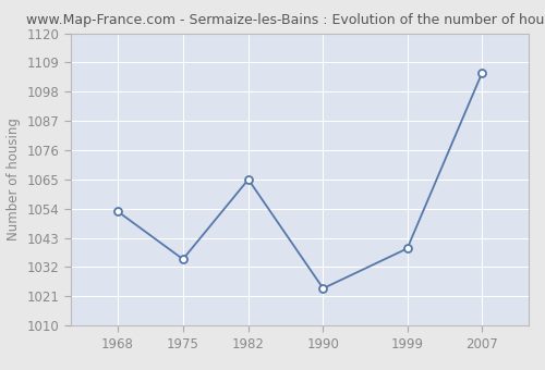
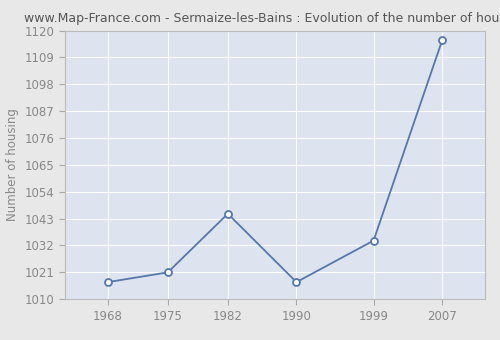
1968: 1053 -> 1017
1975: 1035 -> 1021
1982: 1065 -> 1045
1990: 1024 -> 1017
1999: 1039 -> 1034
2007: 1105 -> 1116
